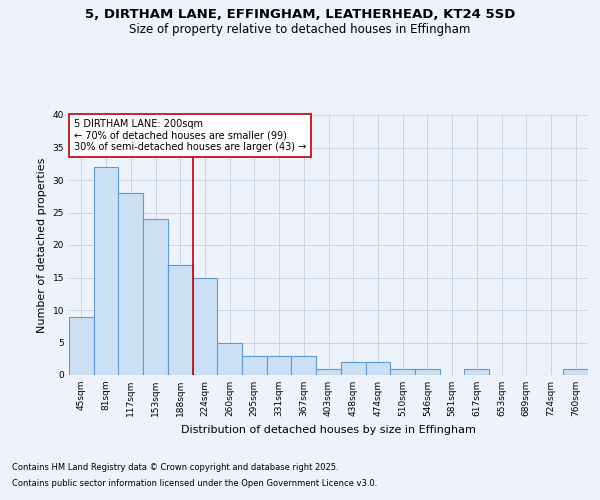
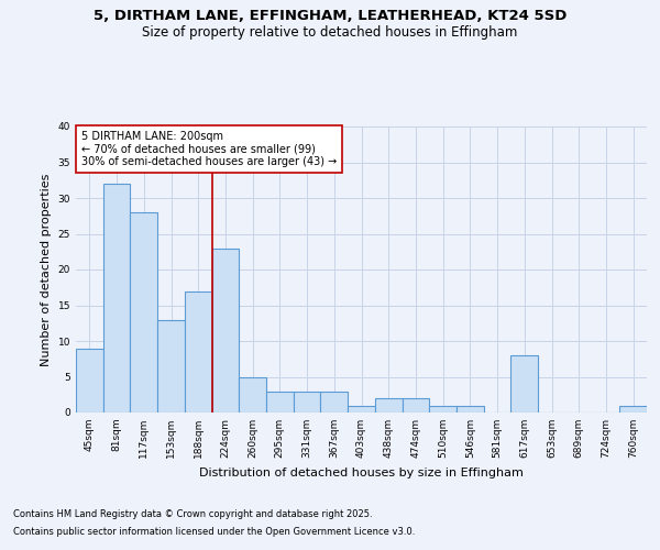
153sqm: 24 -> 13
224sqm: 15 -> 23
617sqm: 1 -> 8
